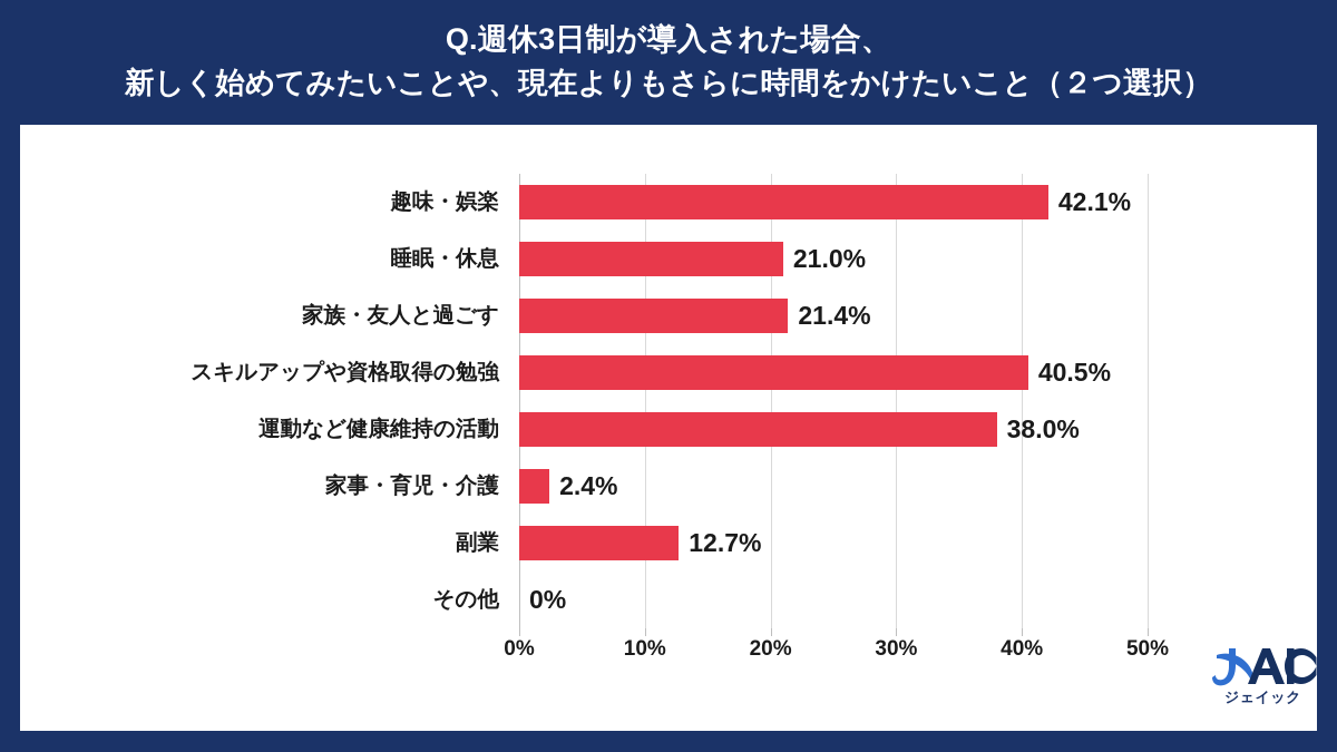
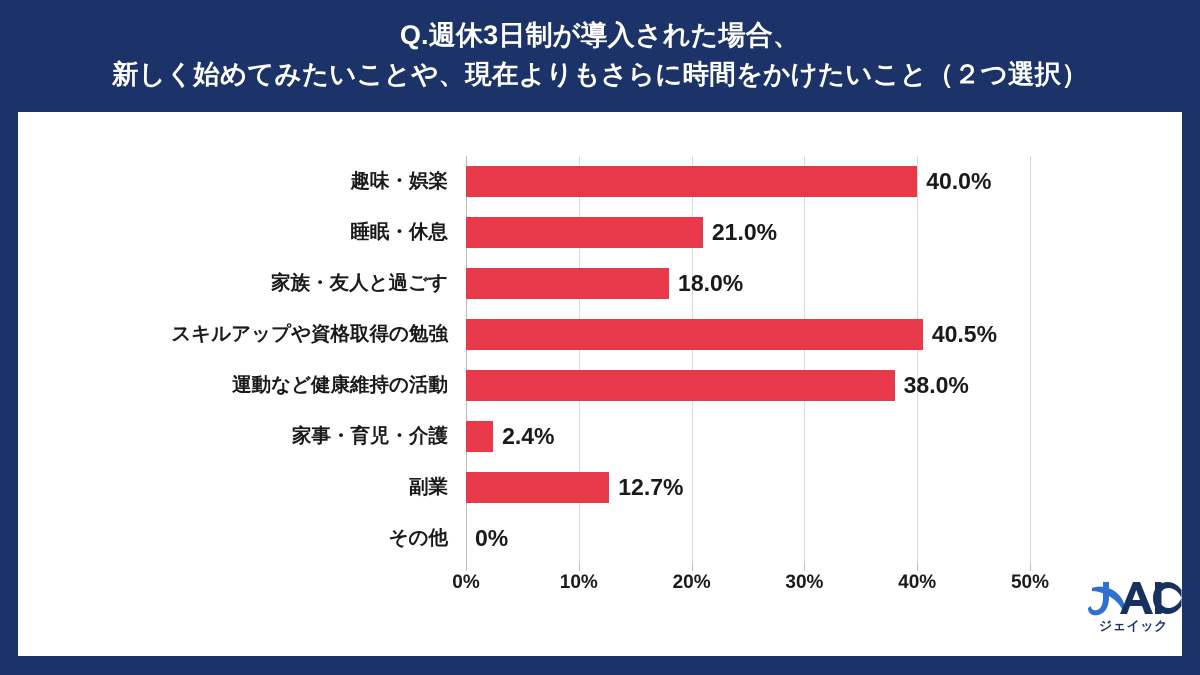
趣味・娯楽: 42.1% -> 40.0%
家族・友人と過ごす: 21.4% -> 18.0%
